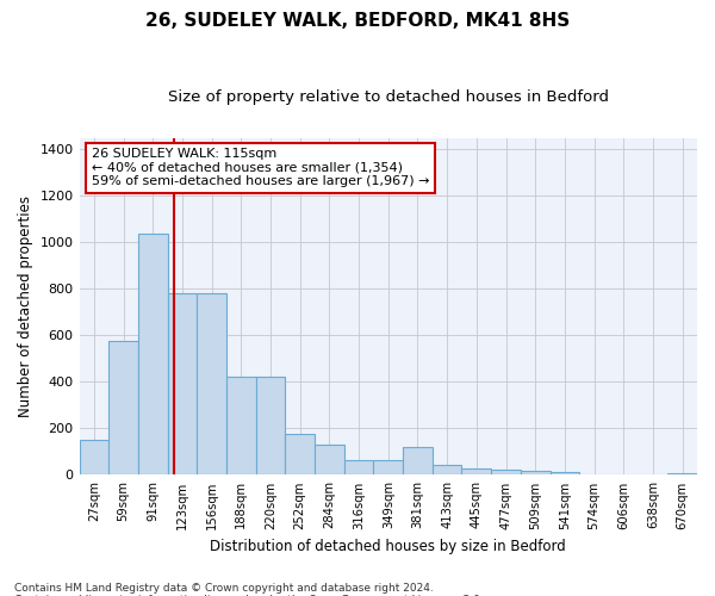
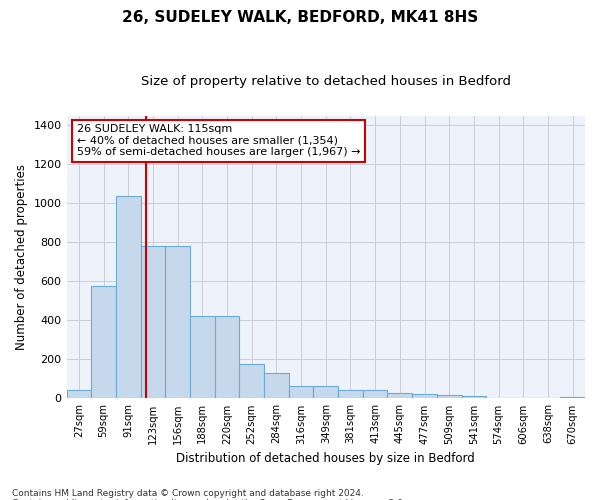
27sqm: 150 -> 40
381sqm: 120 -> 40
